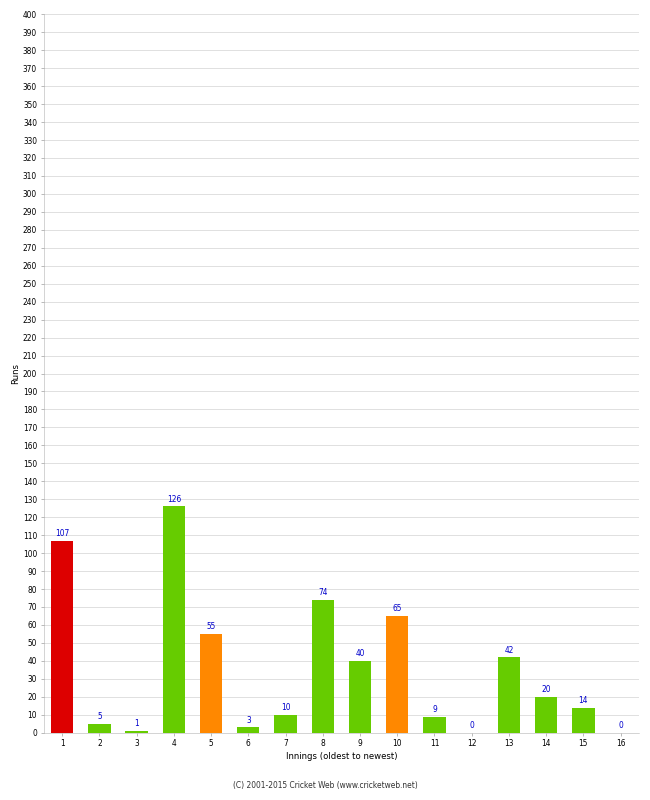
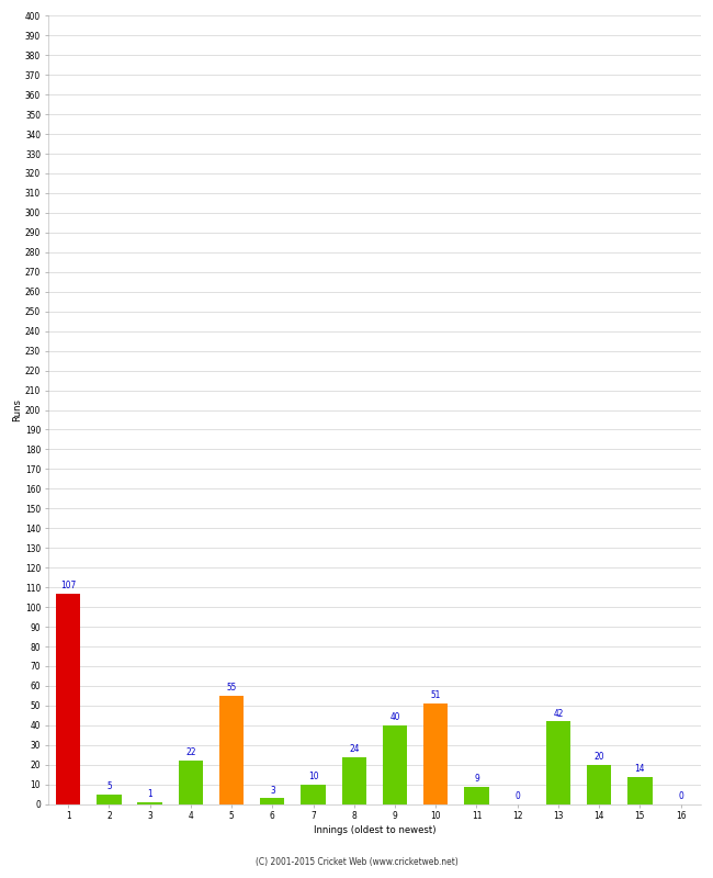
4: 126 -> 22
8: 74 -> 24
10: 65 -> 51
